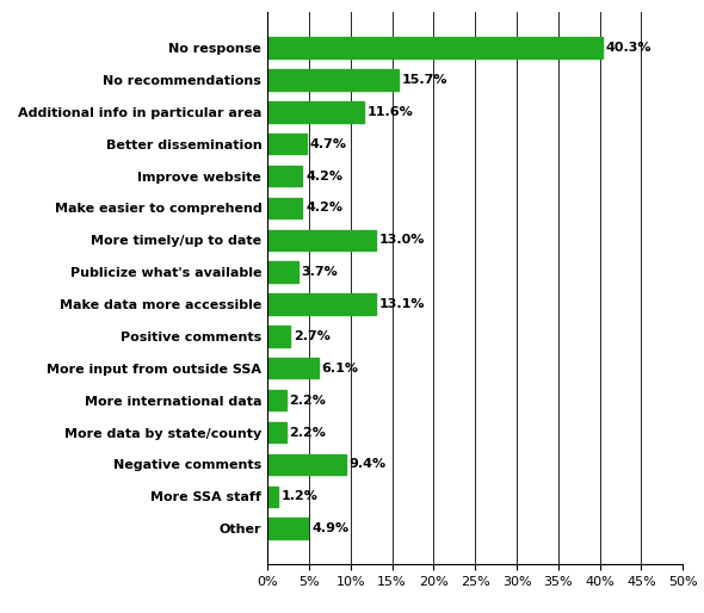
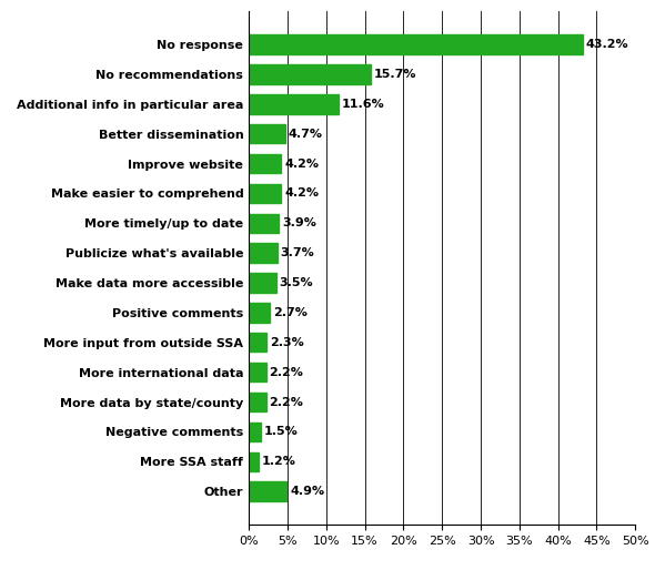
No response: 40.3% -> 43.2%
More timely/up to date: 13.0% -> 3.9%
Make data more accessible: 13.1% -> 3.5%
More input from outside SSA: 6.1% -> 2.3%
Negative comments: 9.4% -> 1.5%
